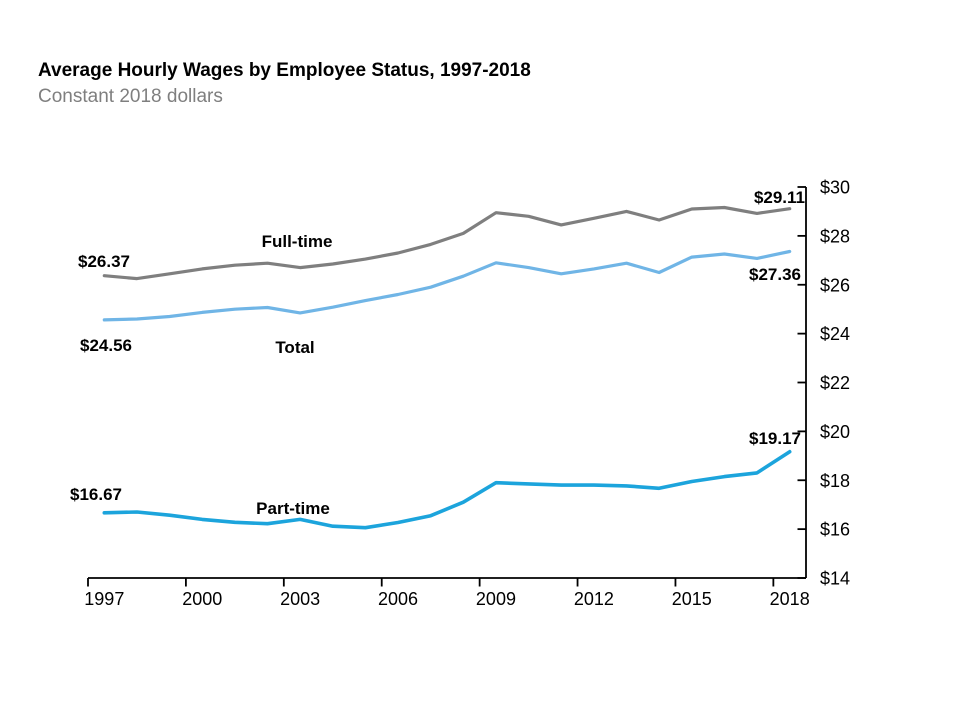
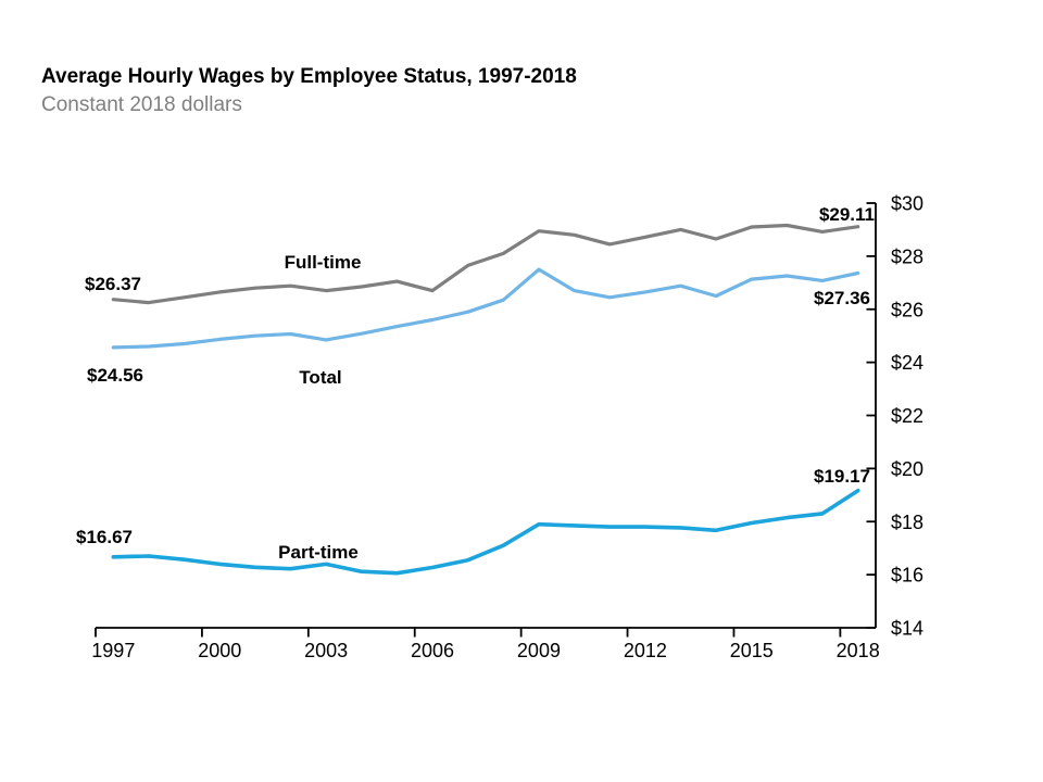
Full-time/2006: $27.3 -> $26.7
Total/2009: $26.9 -> $27.5
